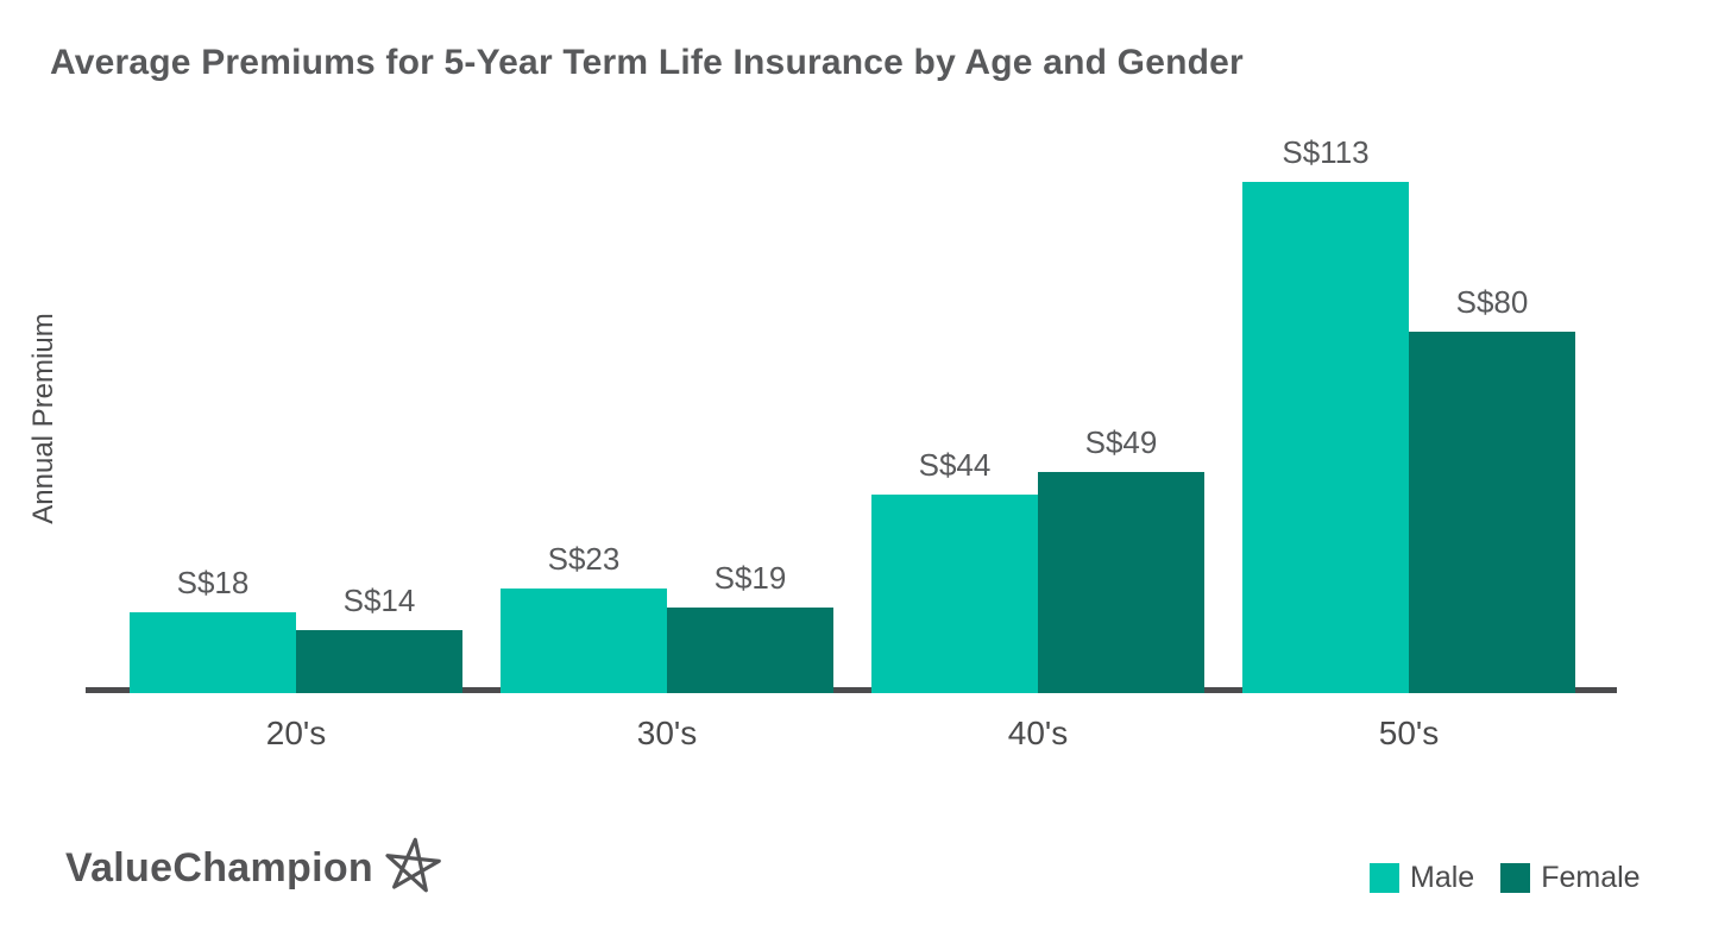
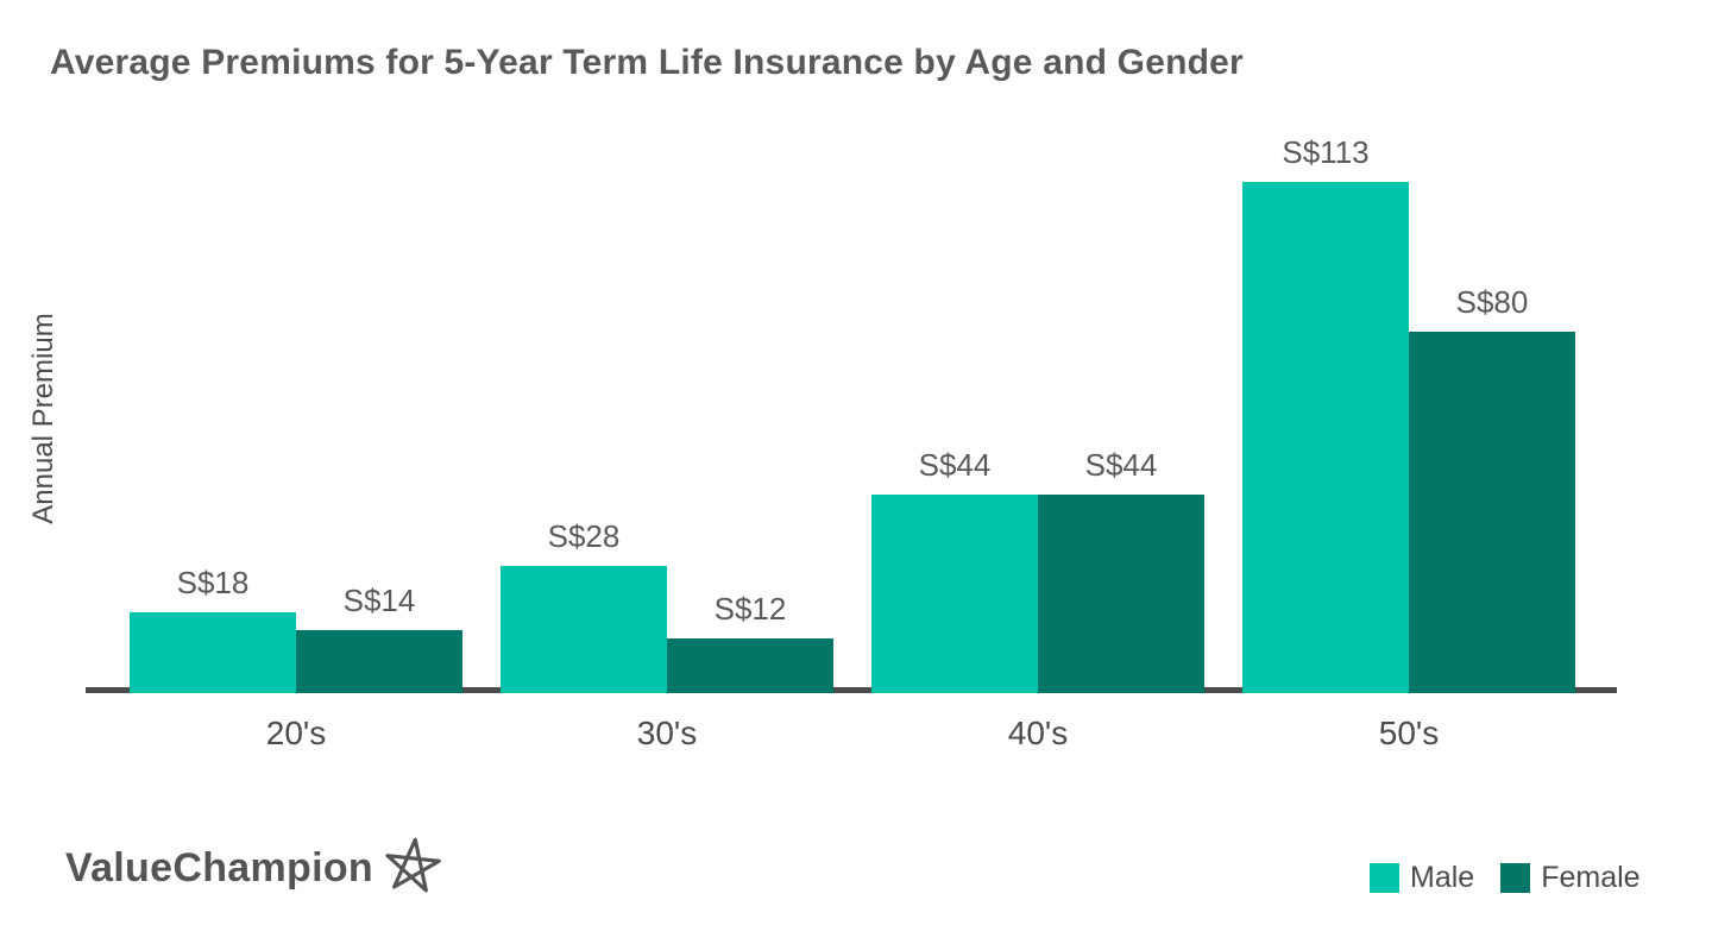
Male/30's: 23 -> 28
Female/30's: 19 -> 12
Female/40's: 49 -> 44
